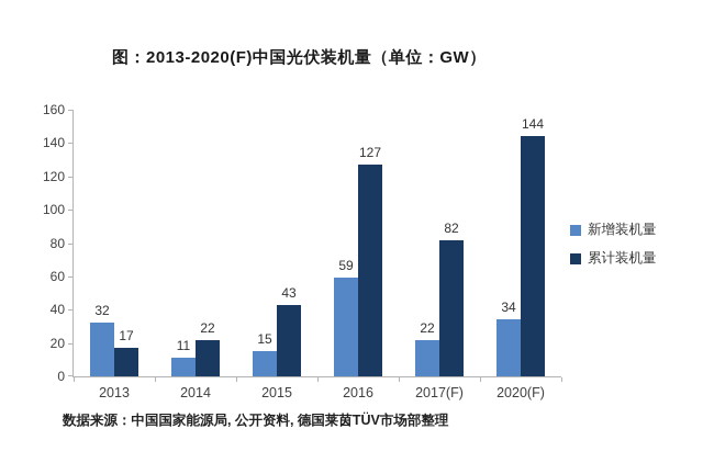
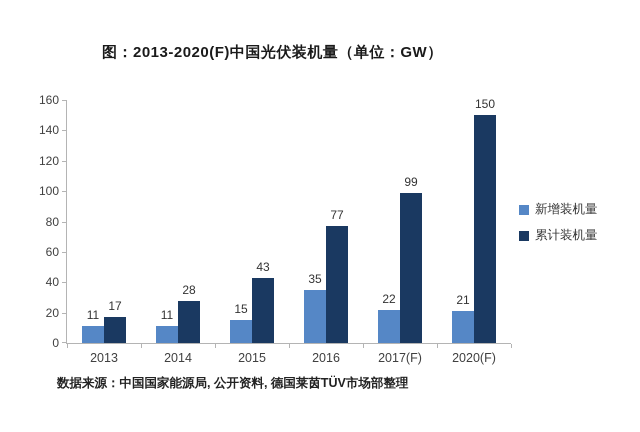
新增装机量/2013: 32 -> 11
累计装机量/2014: 22 -> 28
新增装机量/2016: 59 -> 35
累计装机量/2016: 127 -> 77
累计装机量/2017(F): 82 -> 99
新增装机量/2020(F): 34 -> 21
累计装机量/2020(F): 144 -> 150
